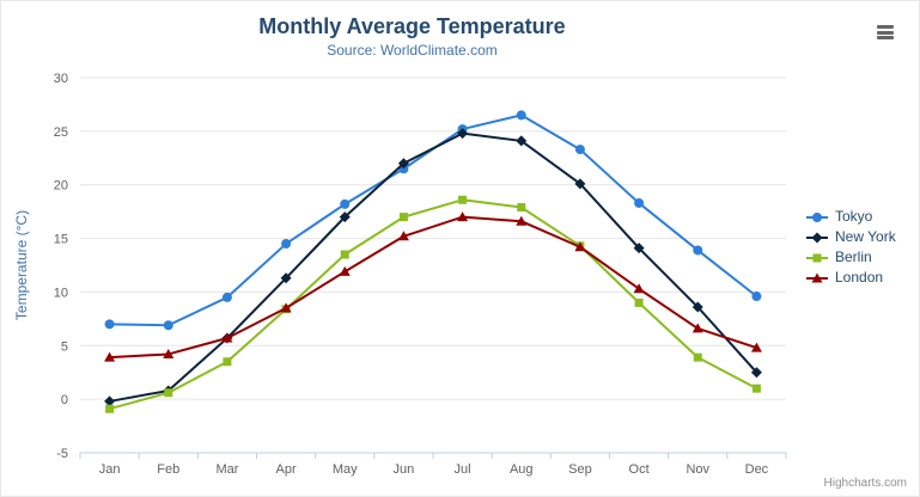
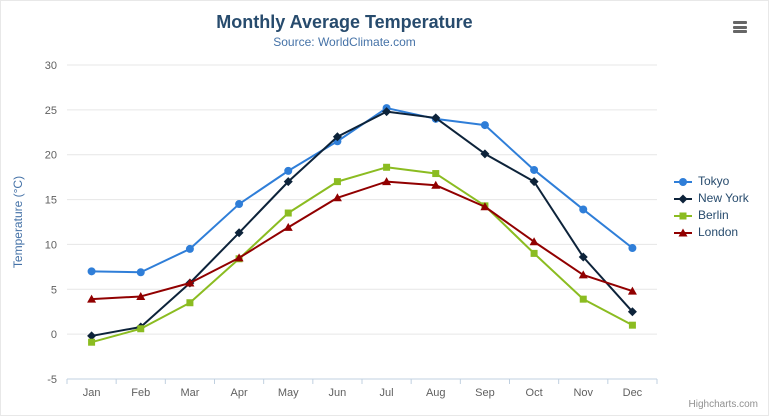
Tokyo/Aug: 26 -> 24
New York/Oct: 14 -> 17
